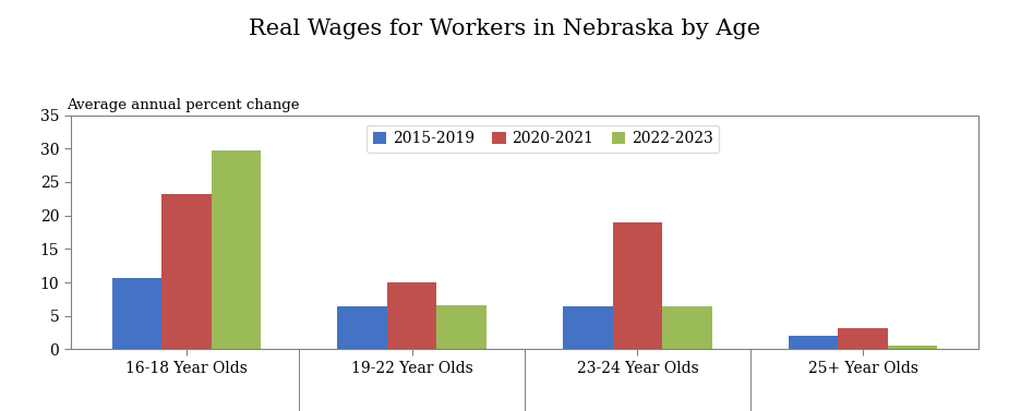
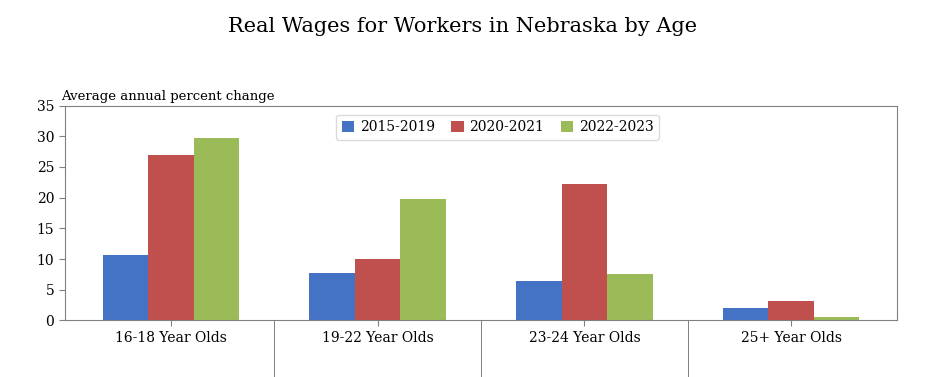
2020-2021/16-18 Year Olds: 23.2 -> 27.0
2015-2019/19-22 Year Olds: 6.5 -> 7.8
2022-2023/19-22 Year Olds: 6.6 -> 19.8
2020-2021/23-24 Year Olds: 19.0 -> 22.2
2022-2023/23-24 Year Olds: 6.5 -> 7.6
